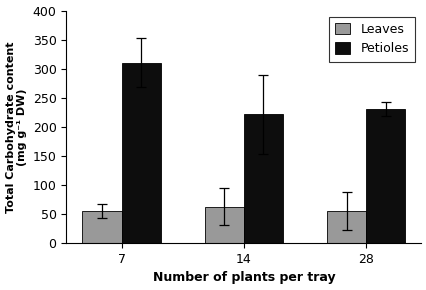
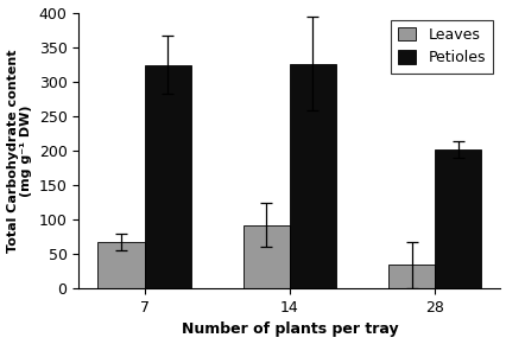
Leaves/7: 55 -> 68
Petioles/7: 310 -> 324
Leaves/14: 63 -> 92
Petioles/14: 222 -> 326
Leaves/28: 55 -> 34
Petioles/28: 230 -> 202
